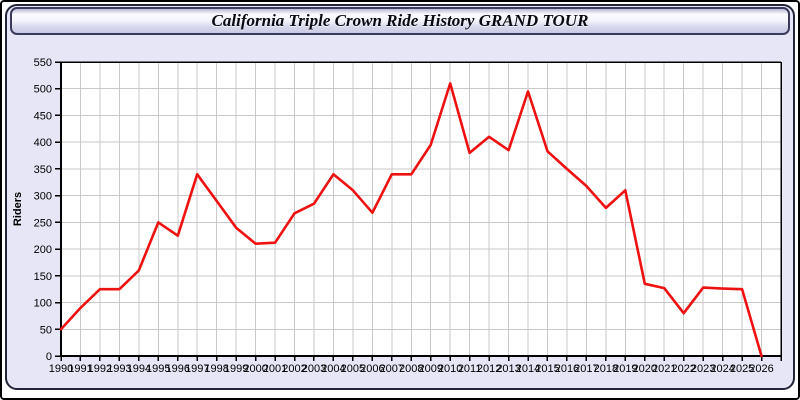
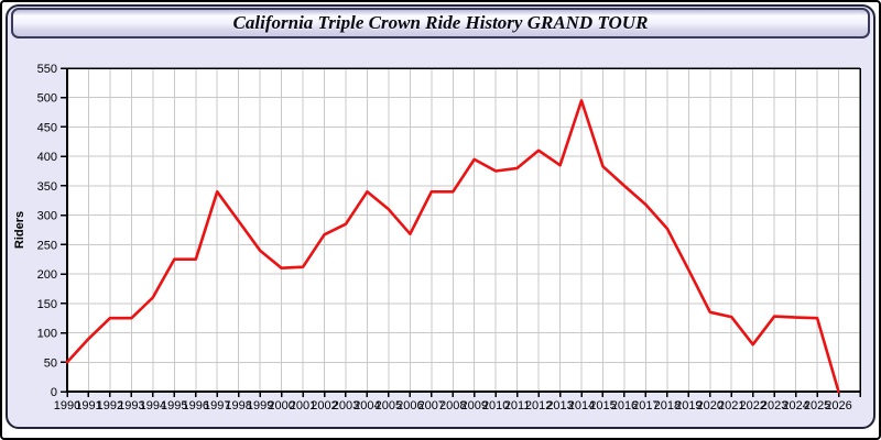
1995: 250 -> 220
2010: 510 -> 380
2019: 310 -> 210
